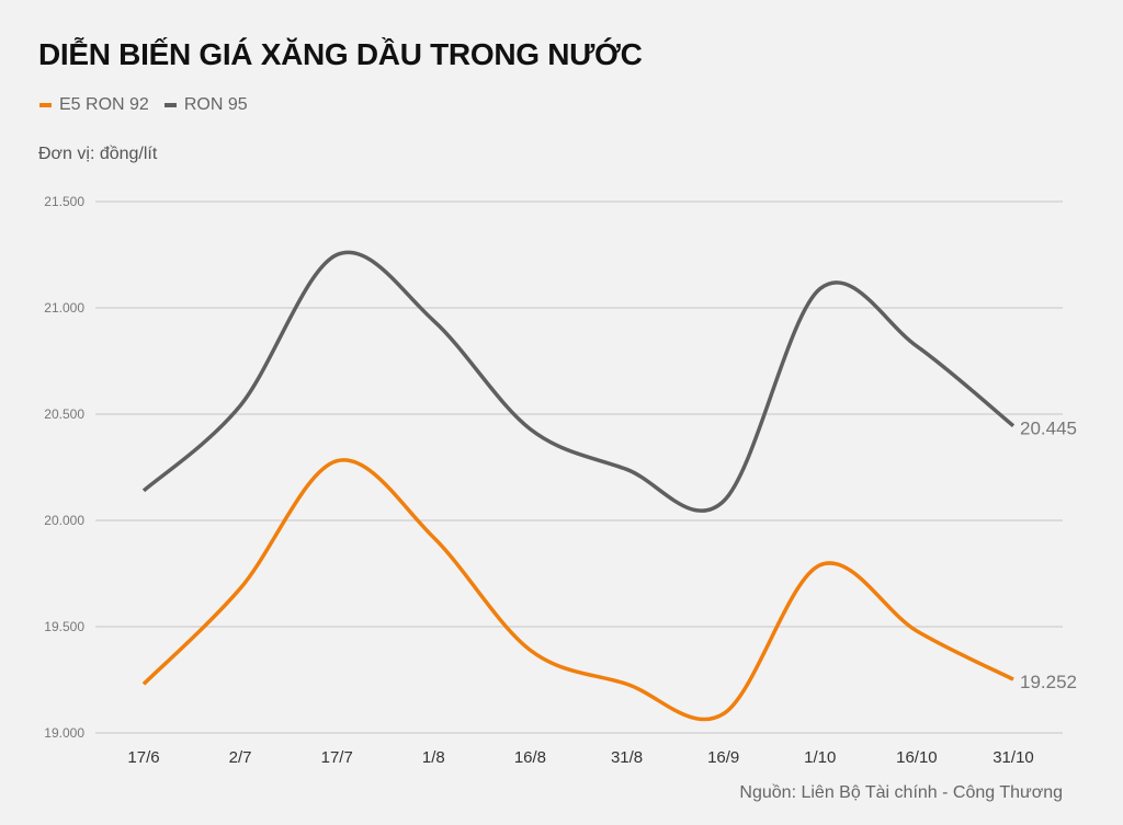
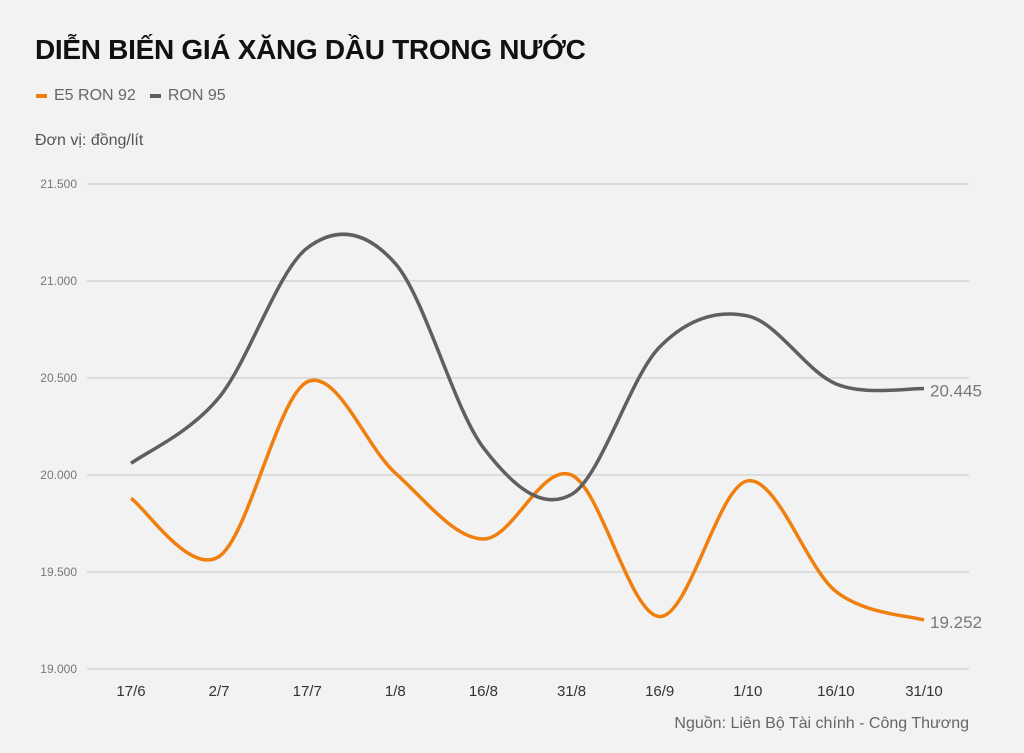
E5 RON 92/17/6: 19230 -> 19880
RON 95/17/6: 20140 -> 20060
E5 RON 92/2/7: 19680 -> 19580
RON 95/2/7: 20540 -> 20400
E5 RON 92/17/7: 20280 -> 20480
RON 95/17/7: 21250 -> 21170
E5 RON 92/1/8: 19920 -> 20010
RON 95/1/8: 20940 -> 21090
E5 RON 92/16/8: 19390 -> 19670
RON 95/16/8: 20430 -> 20140
E5 RON 92/31/8: 19230 -> 20000
RON 95/31/8: 20240 -> 19900
E5 RON 92/16/9: 19090 -> 19270
RON 95/16/9: 20090 -> 20660
E5 RON 92/1/10: 19790 -> 19970
RON 95/1/10: 21090 -> 20820
E5 RON 92/16/10: 19480 -> 19400
RON 95/16/10: 20820 -> 20470
